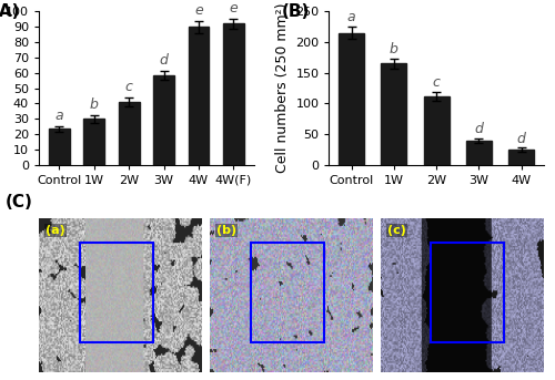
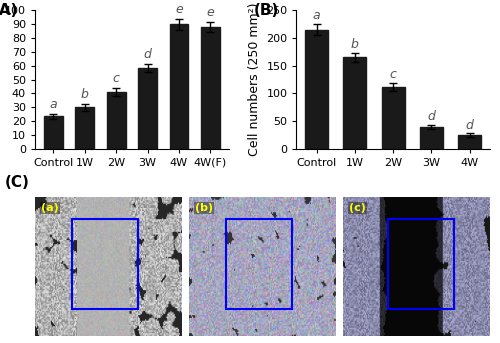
4W(F): 92 -> 88
